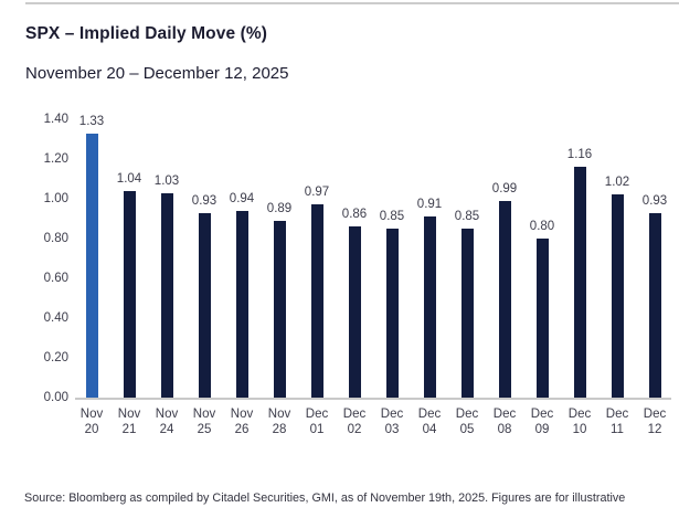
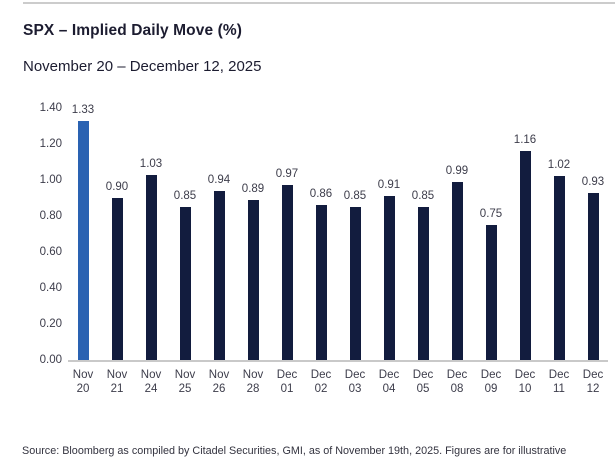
Nov 21: 1.04 -> 0.90
Nov 25: 0.93 -> 0.85
Dec 09: 0.80 -> 0.75
